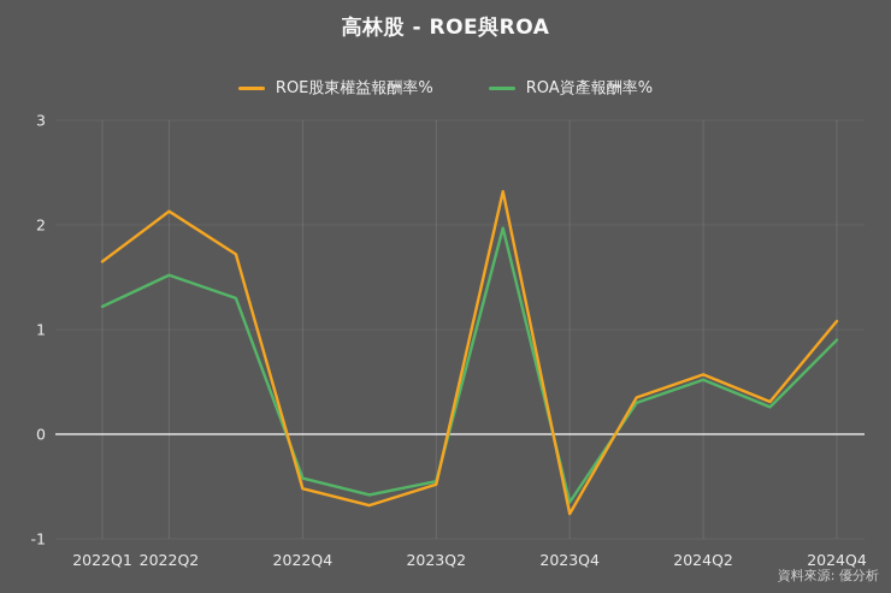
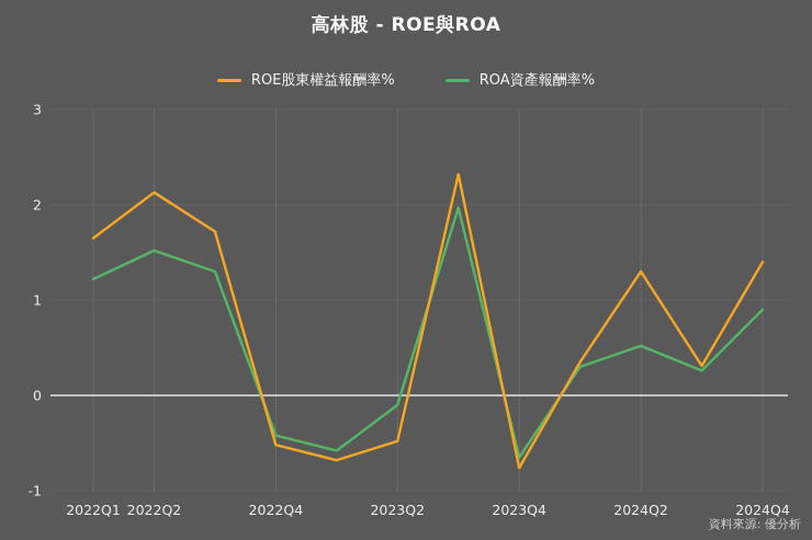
ROA資產報酬率%/2023Q2: -0.5 -> -0.1
ROE股東權益報酬率%/2024Q2: 0.6 -> 1.3
ROE股東權益報酬率%/2024Q4: 1.1 -> 1.4
